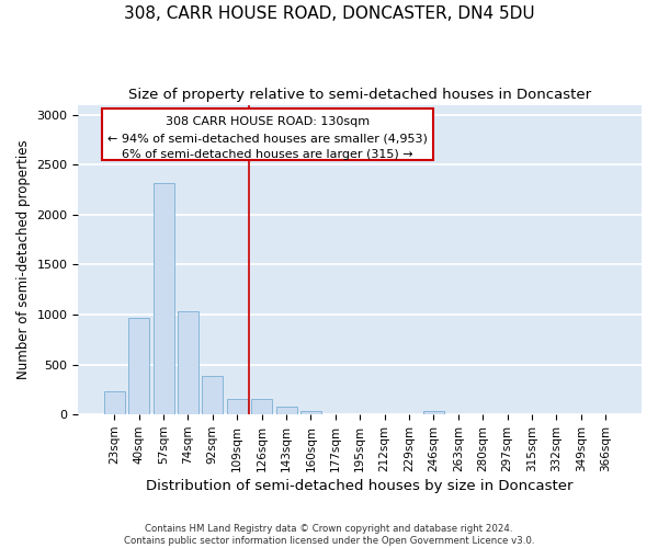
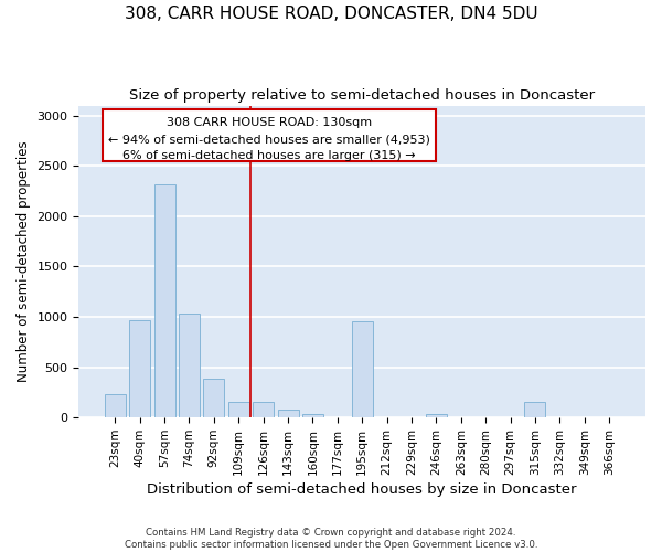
195sqm: 0 -> 960
315sqm: 0 -> 160
